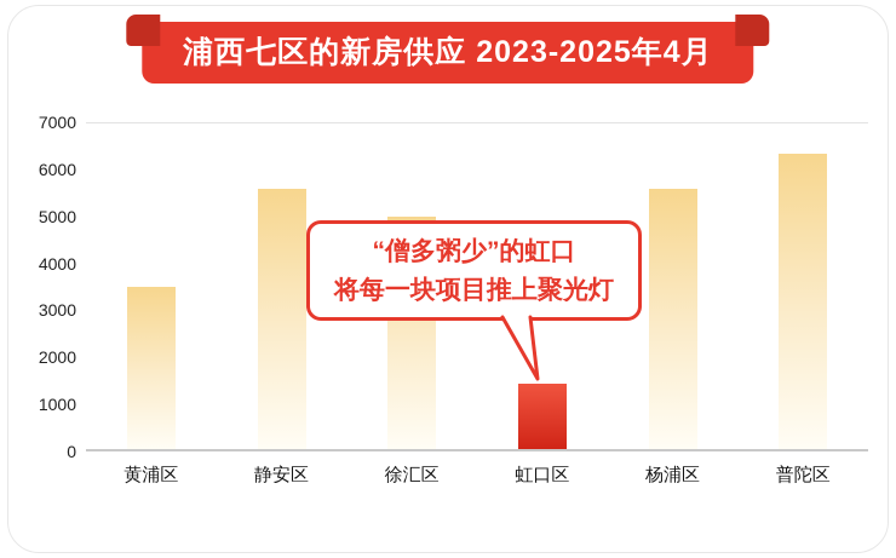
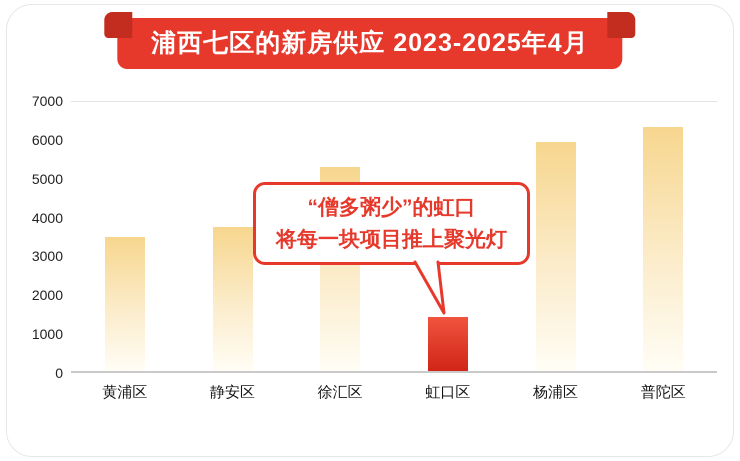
静安区: 5600 -> 3800
徐汇区: 5000 -> 5300
杨浦区: 5600 -> 6000
